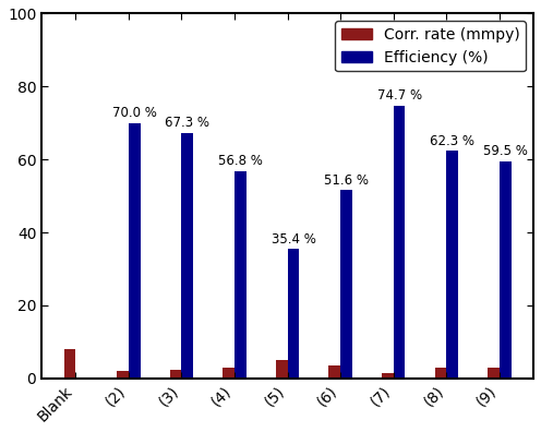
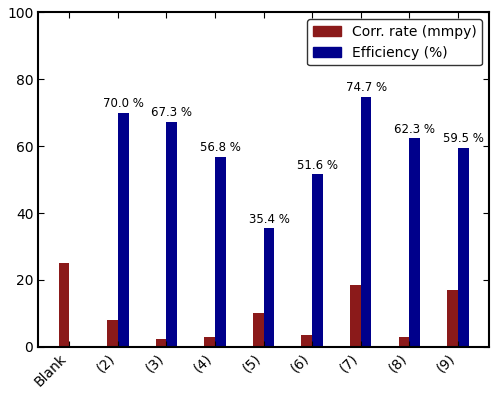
Corr. rate (mmpy)/Blank: 8.0 -> 25.0
Corr. rate (mmpy)/(2): 2.0 -> 8.0
Corr. rate (mmpy)/(5): 5.0 -> 10.0
Corr. rate (mmpy)/(7): 1.5 -> 18.5
Corr. rate (mmpy)/(9): 2.8 -> 17.0
